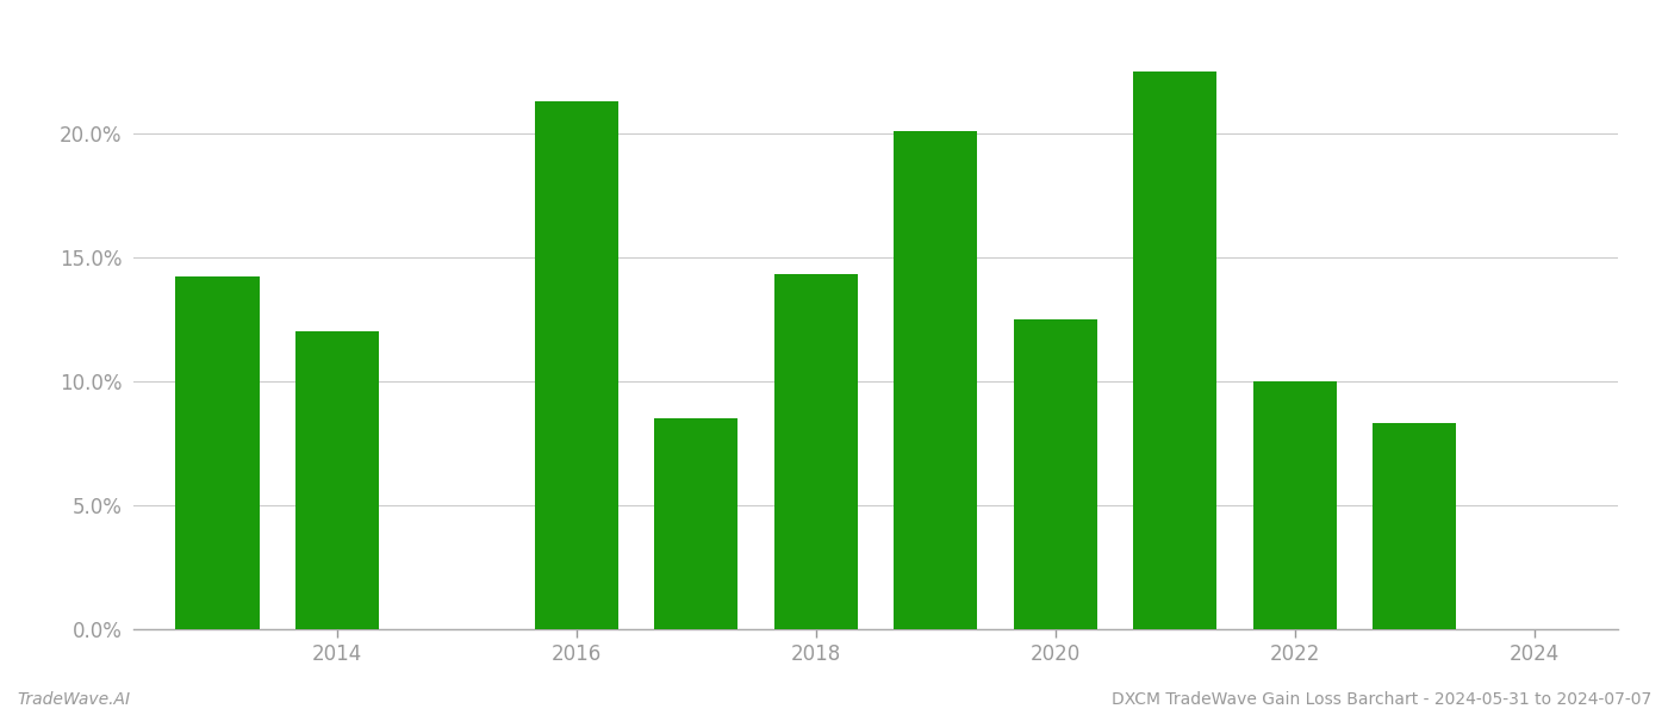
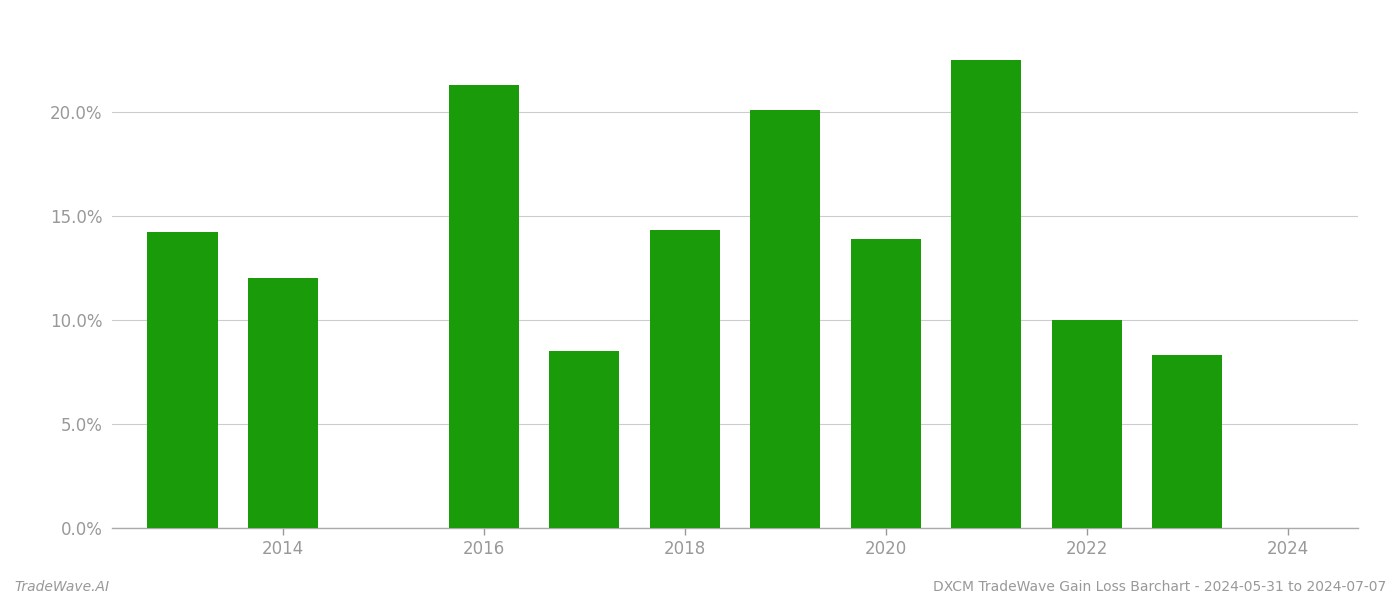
2020: 12.5% -> 13.9%
